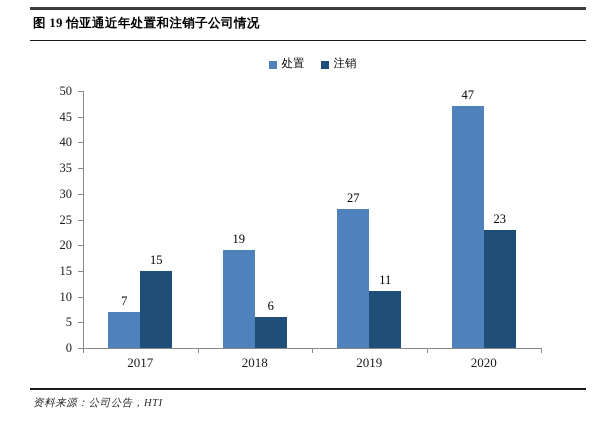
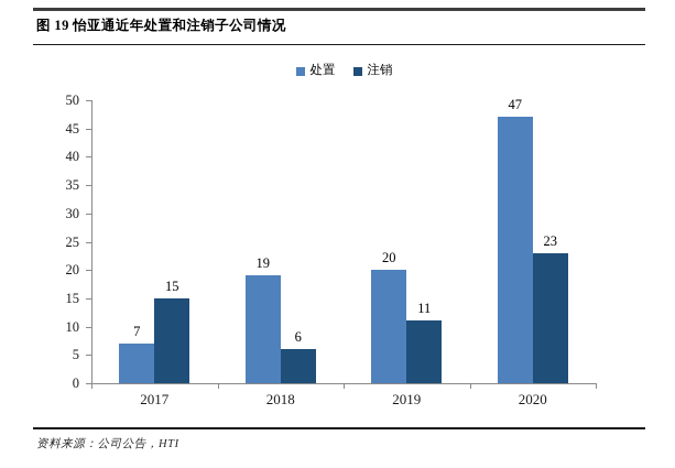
处置/2019: 27 -> 20
